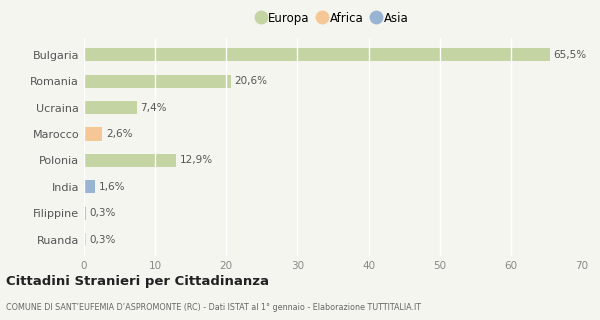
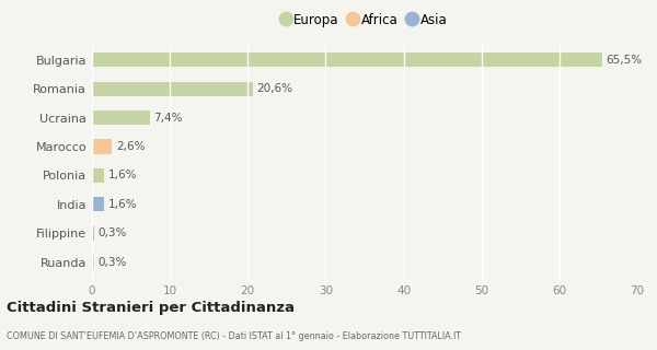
Polonia: 12,9% -> 1,6%
